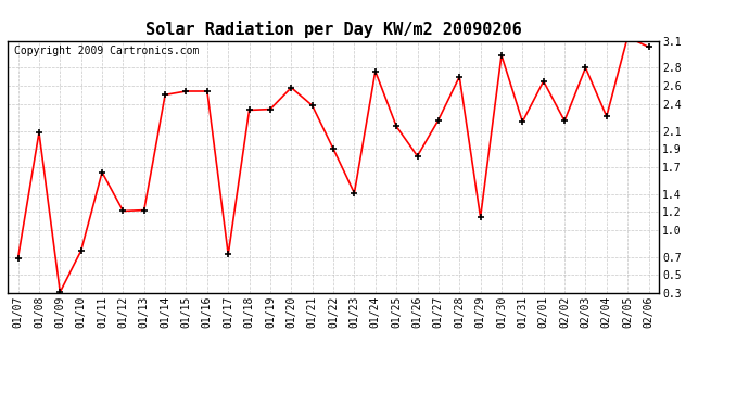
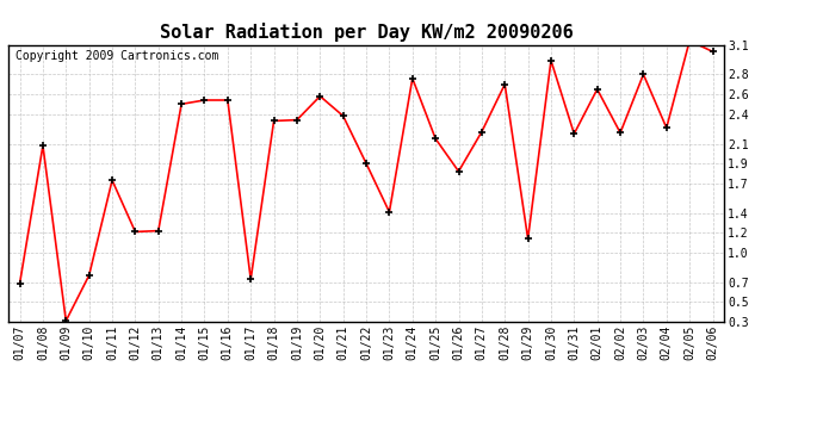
01/11: 1.64 -> 1.73
